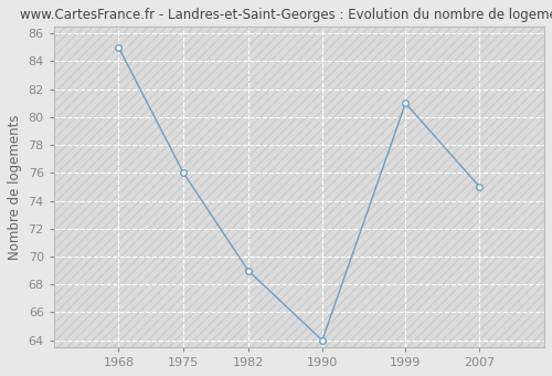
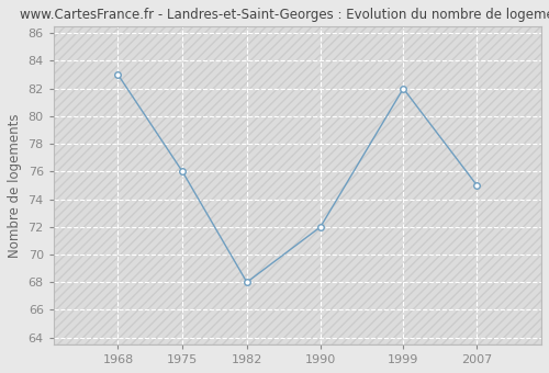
1968: 85 -> 83
1982: 69 -> 68
1990: 64 -> 72
1999: 81 -> 82
